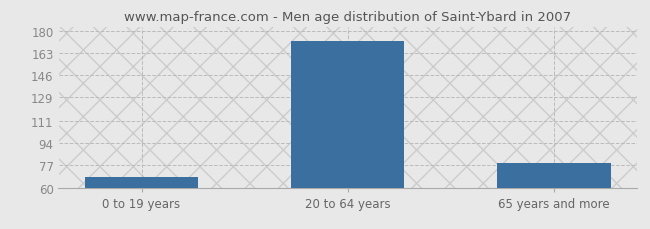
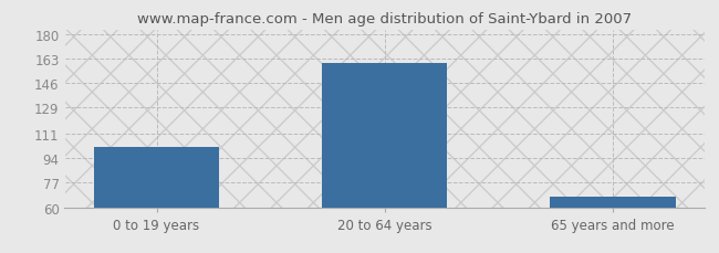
0 to 19 years: 68 -> 102
20 to 64 years: 172 -> 160
65 years and more: 79 -> 67
